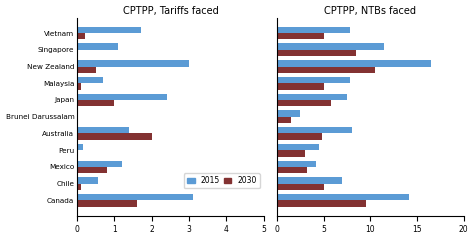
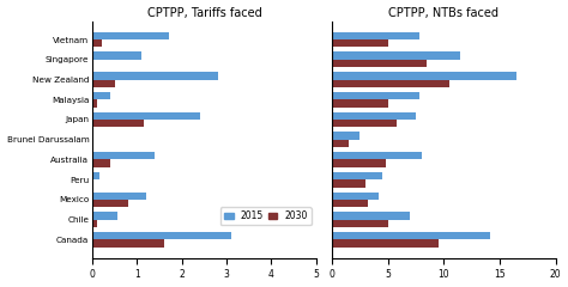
CPTPP, Tariffs faced/2015/New Zealand: 3.00 -> 2.80
CPTPP, Tariffs faced/2015/Malaysia: 0.70 -> 0.40
CPTPP, Tariffs faced/2030/Japan: 1.00 -> 1.15
CPTPP, Tariffs faced/2030/Australia: 2.00 -> 0.40
